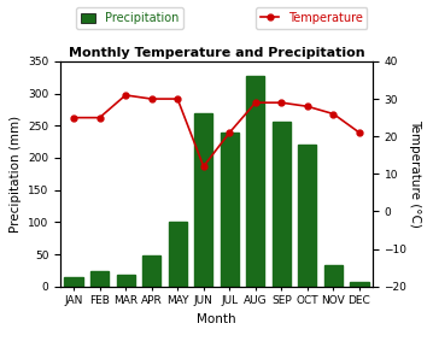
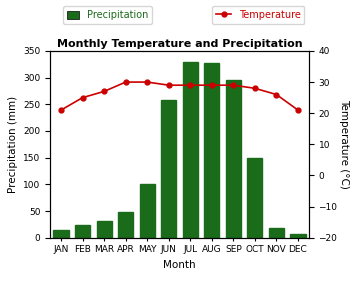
Temperature/JAN: 25 -> 21
Precipitation/MAR: 18 -> 32
Temperature/MAR: 31 -> 27
Precipitation/JUN: 270 -> 258
Temperature/JUN: 12 -> 29
Precipitation/JUL: 240 -> 330
Temperature/JUL: 21 -> 29
Precipitation/SEP: 256 -> 295
Precipitation/OCT: 220 -> 150
Precipitation/NOV: 34 -> 18
